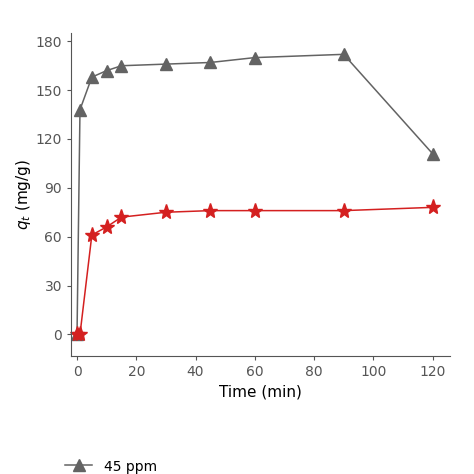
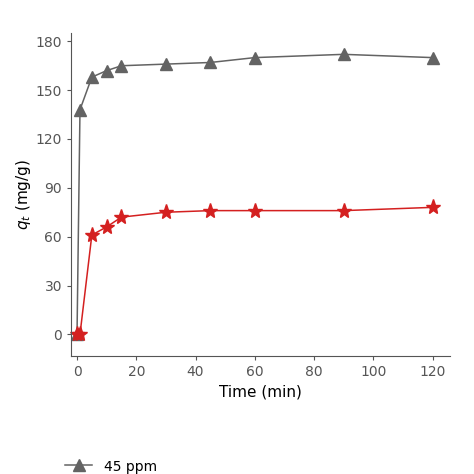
45 ppm/120: 111 -> 170
